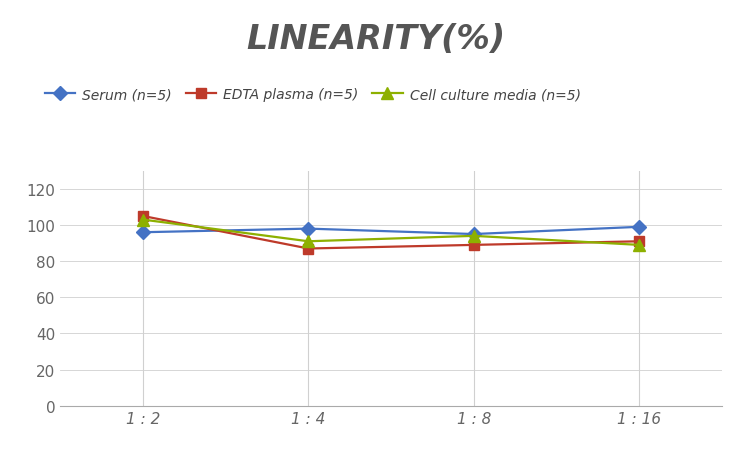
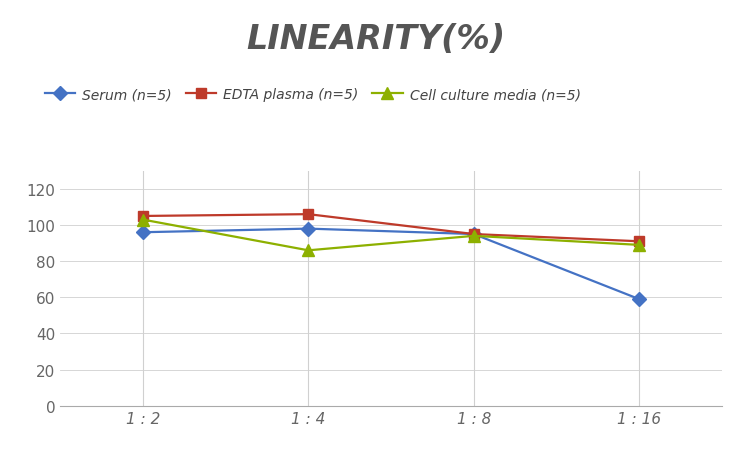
EDTA plasma (n=5)/1 : 4: 87 -> 106
Cell culture media (n=5)/1 : 4: 91 -> 86
EDTA plasma (n=5)/1 : 8: 89 -> 95
Serum (n=5)/1 : 16: 99 -> 59
